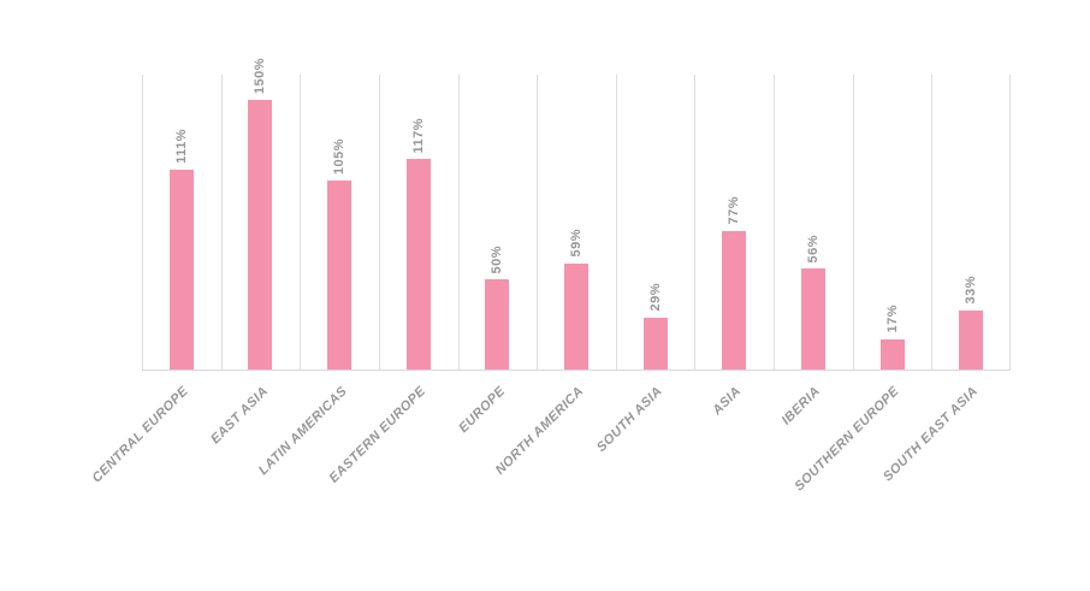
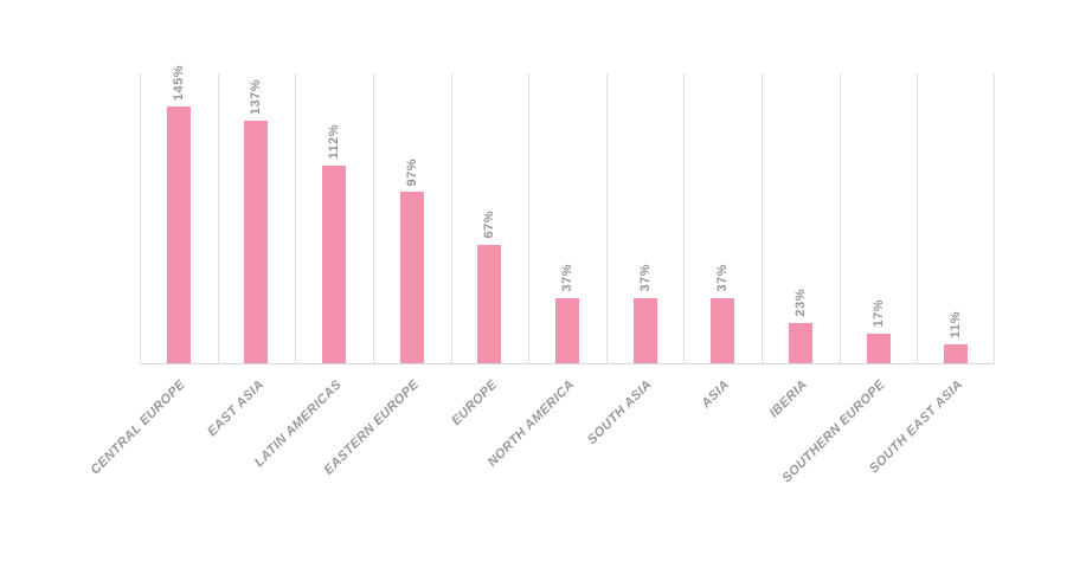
CENTRAL EUROPE: 111% -> 145%
EAST ASIA: 150% -> 137%
LATIN AMERICAS: 105% -> 112%
EASTERN EUROPE: 117% -> 97%
EUROPE: 50% -> 67%
NORTH AMERICA: 59% -> 37%
SOUTH ASIA: 29% -> 37%
ASIA: 77% -> 37%
IBERIA: 56% -> 23%
SOUTH EAST ASIA: 33% -> 11%
